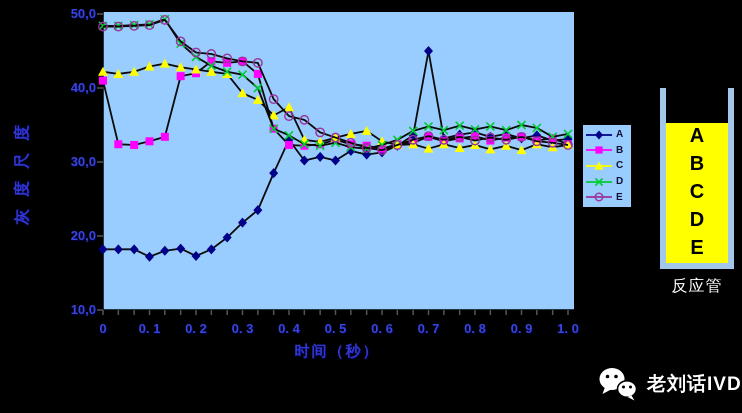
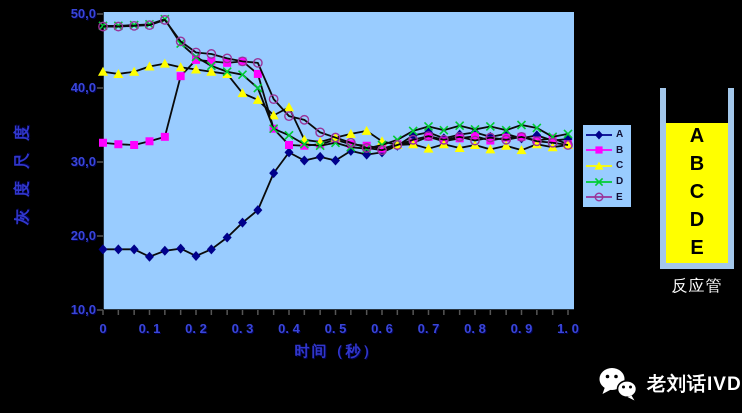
B/0: 41 -> 33
B/0.2: 42 -> 44
A/0.4: 33 -> 31
A/0.7: 45 -> 34
